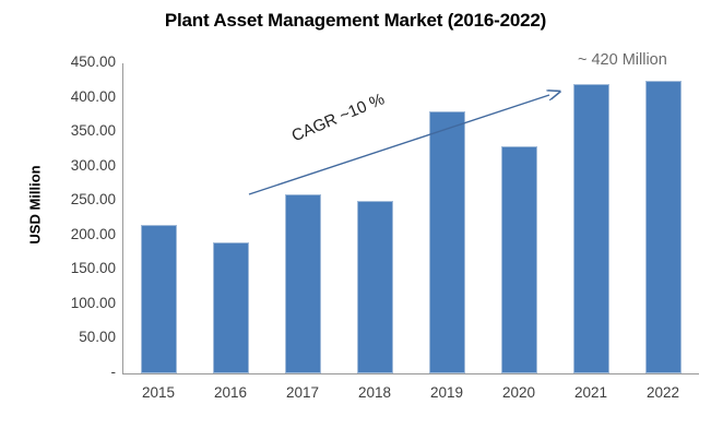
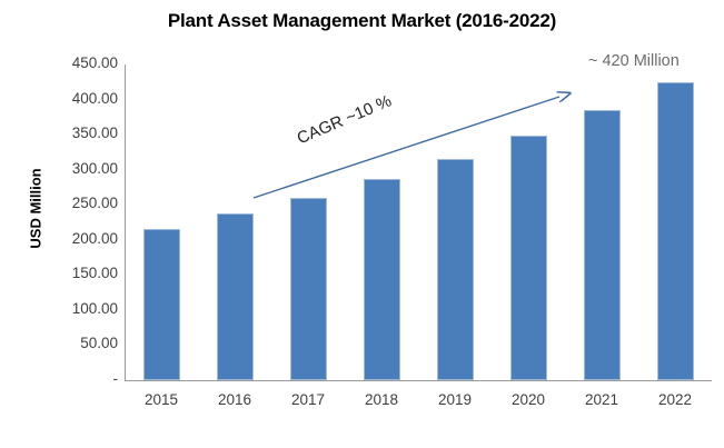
2016: 190 -> 240
2018: 250 -> 290
2019: 380 -> 320
2020: 330 -> 350
2021: 420 -> 380
